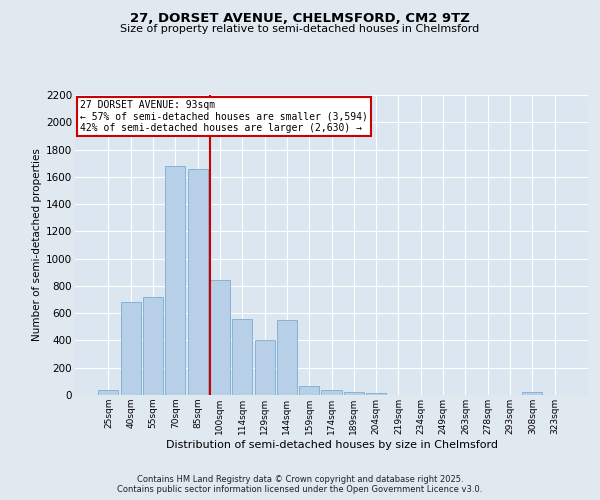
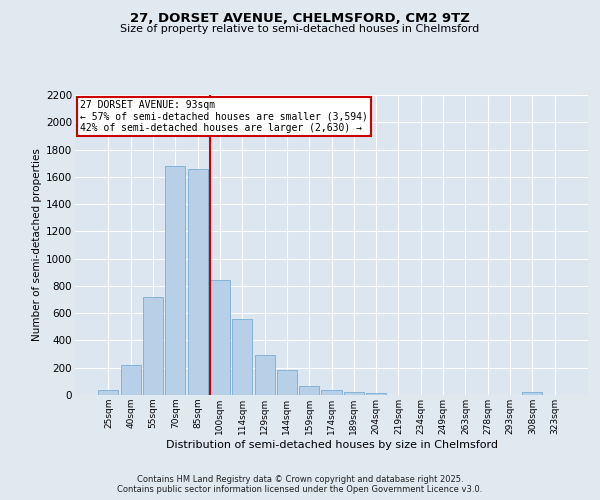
40sqm: 680 -> 220
129sqm: 400 -> 290
144sqm: 550 -> 180
